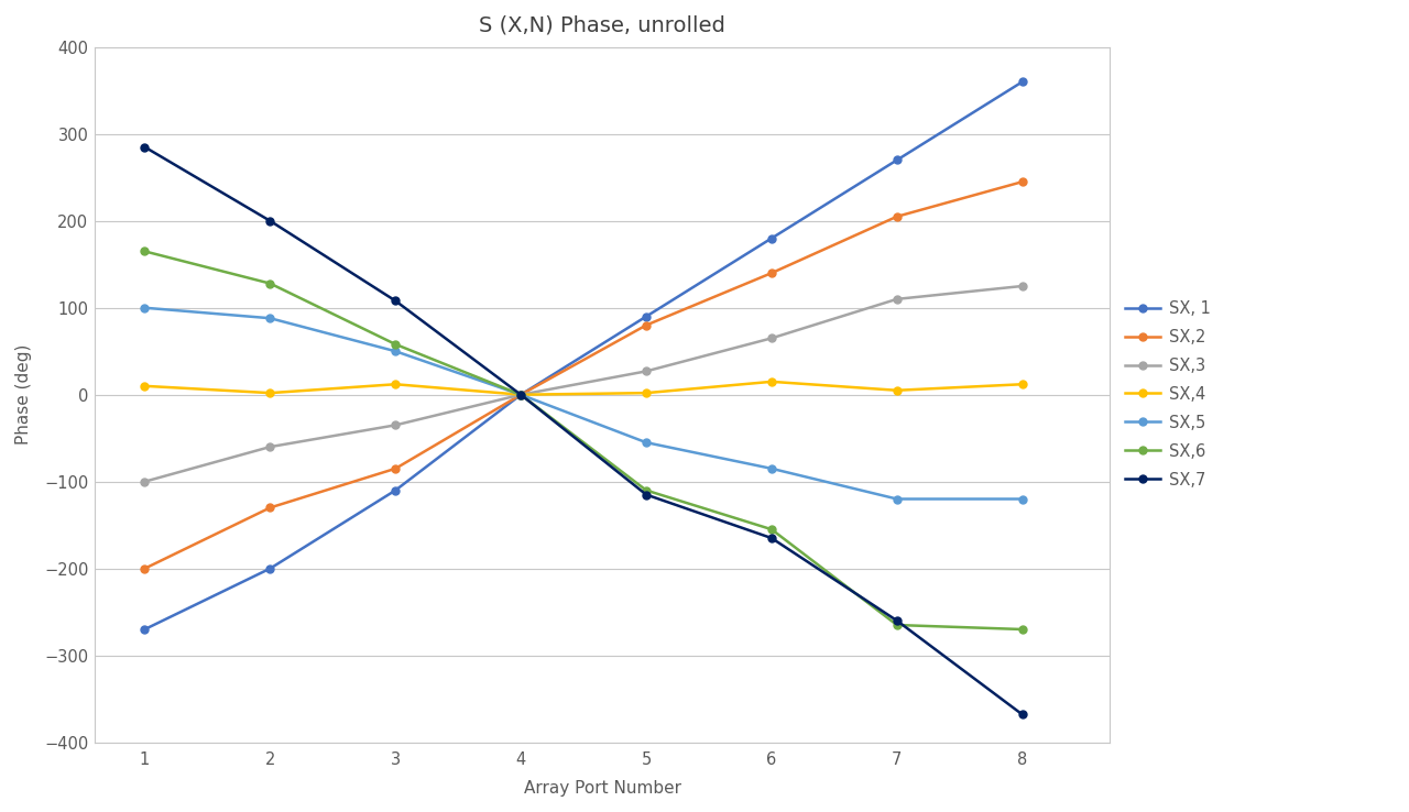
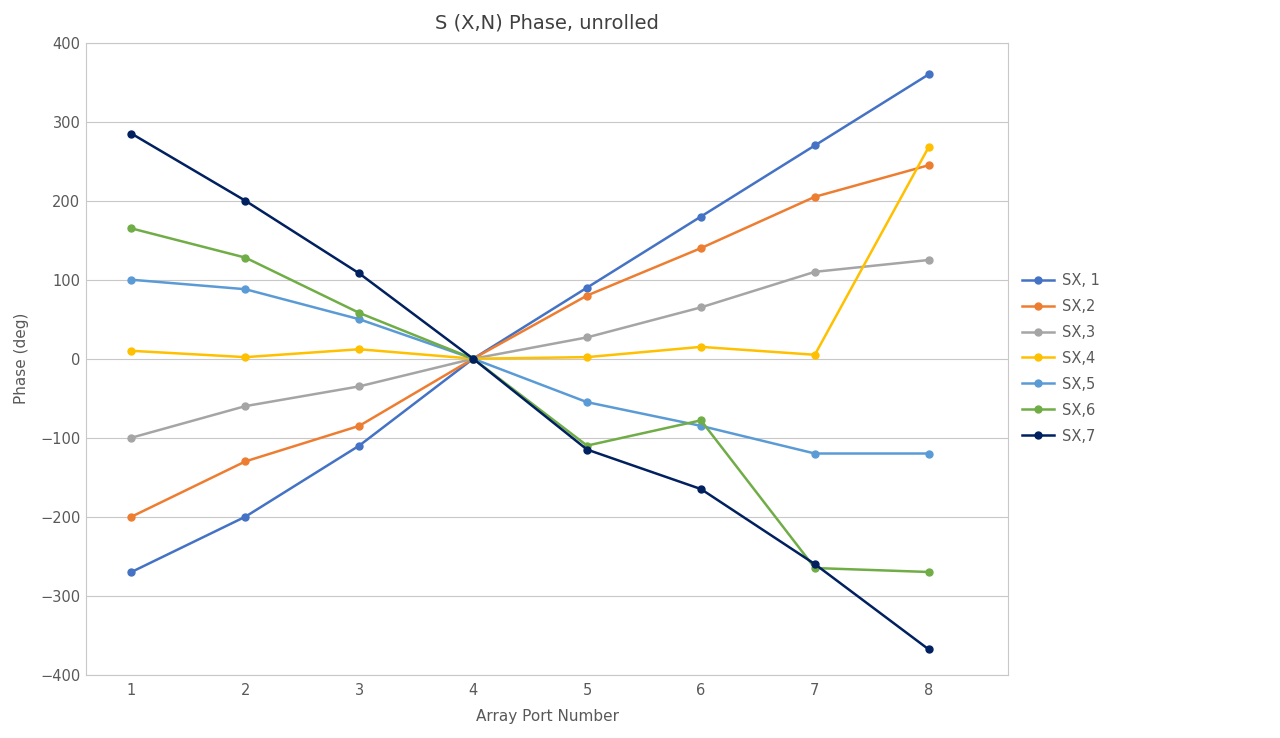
SX,6/6: -155 -> -78
SX,4/8: 12 -> 268
